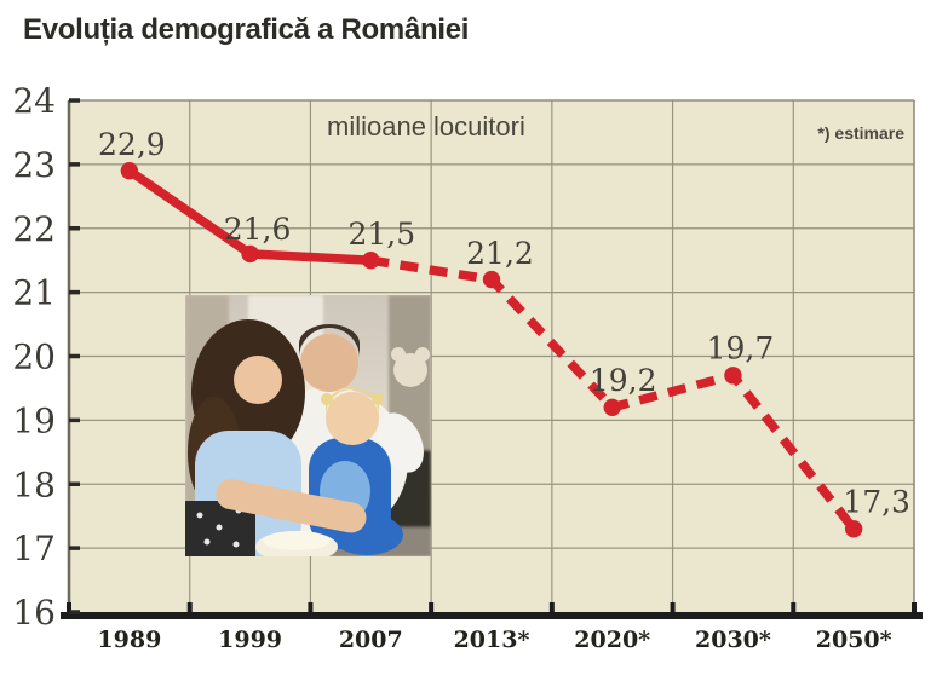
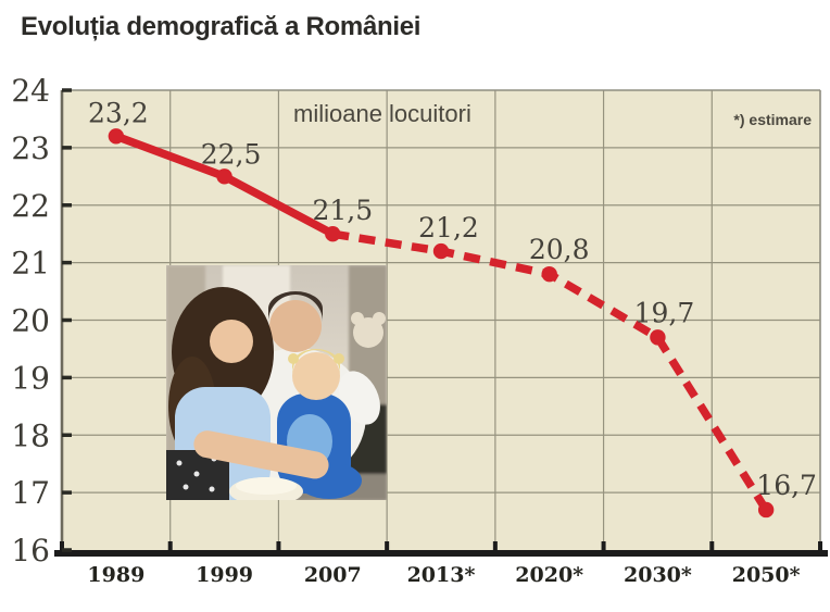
1989: 22,9 -> 23,2
1999: 21,6 -> 22,5
2020*: 19,2 -> 20,8
2050*: 17,3 -> 16,7
